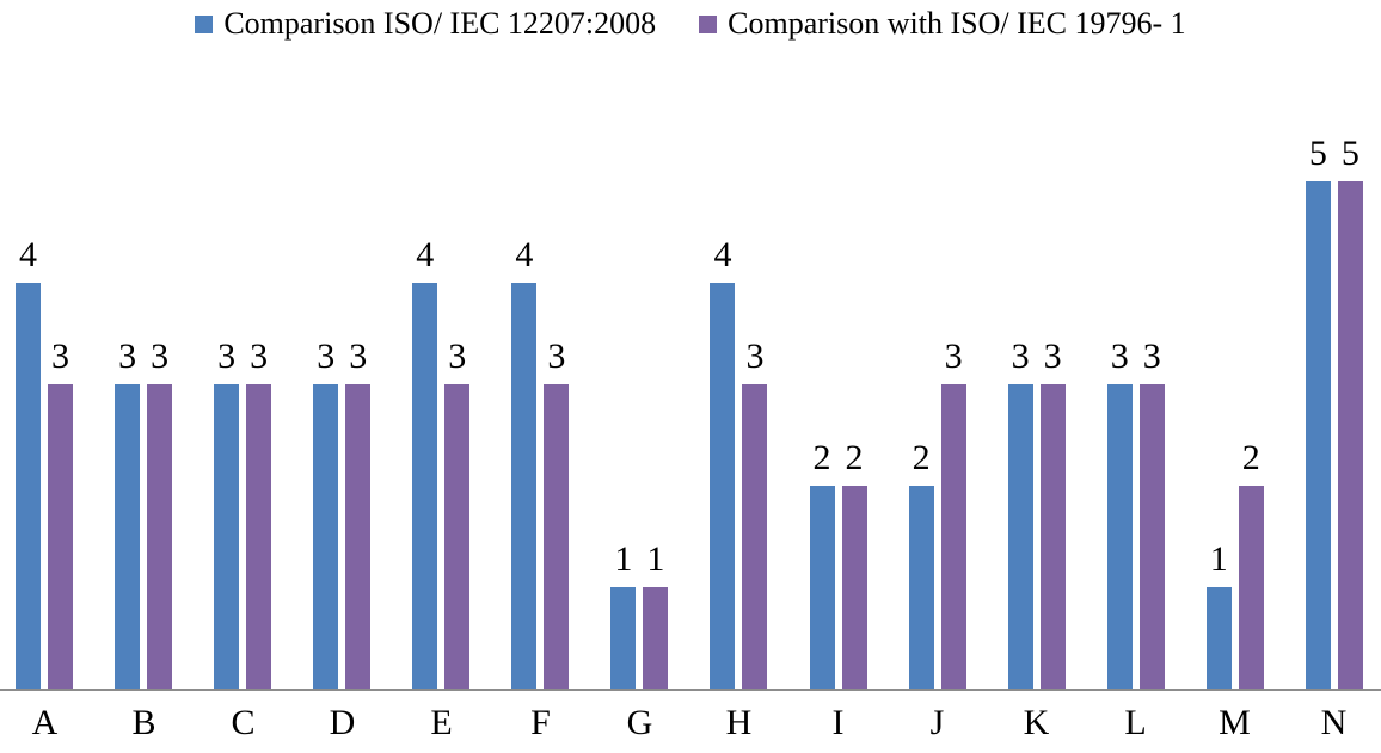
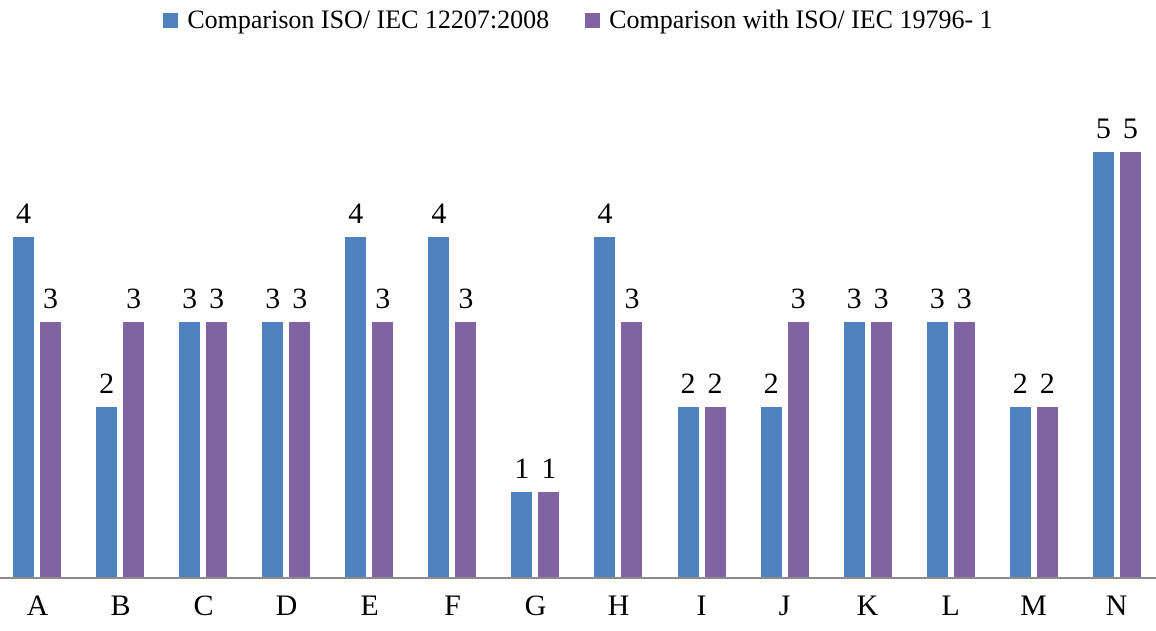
Comparison ISO/ IEC 12207:2008/B: 3 -> 2
Comparison ISO/ IEC 12207:2008/M: 1 -> 2
